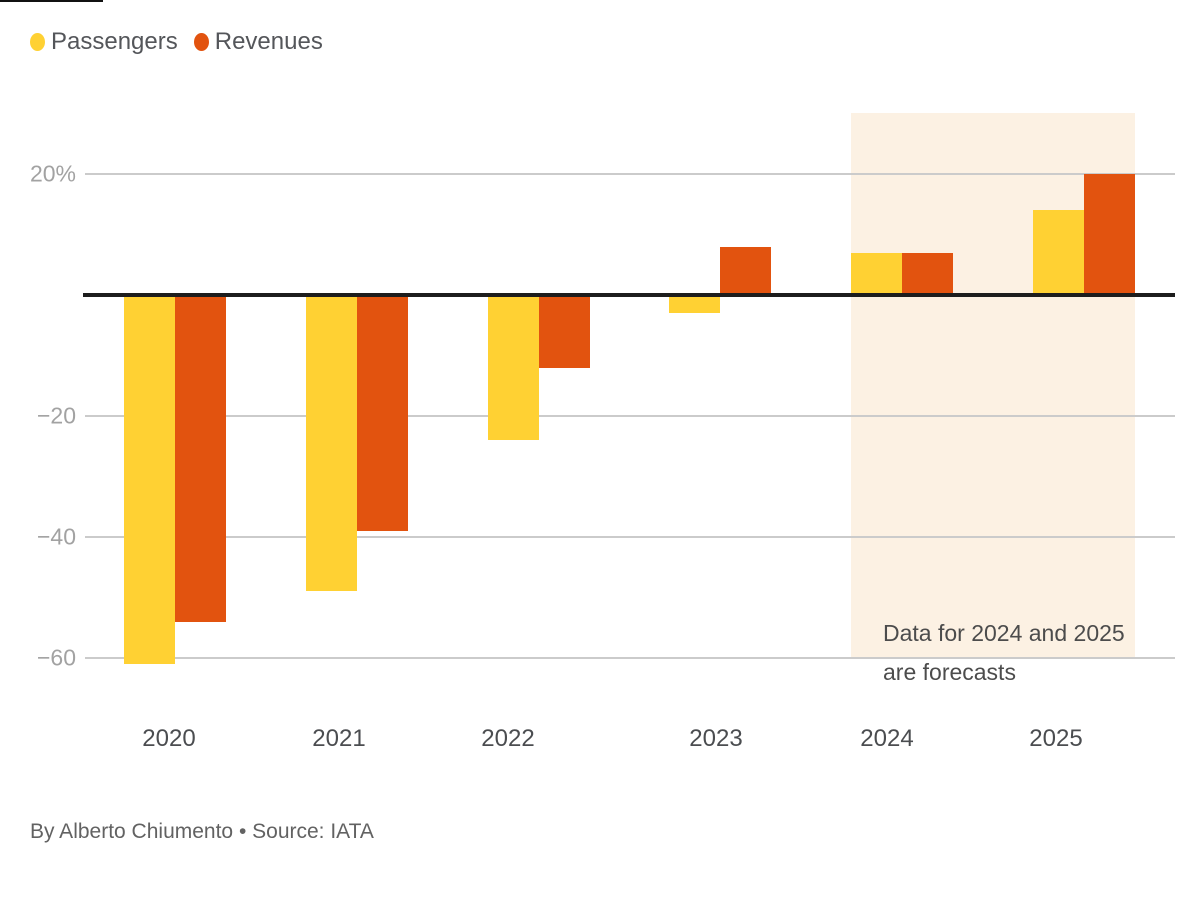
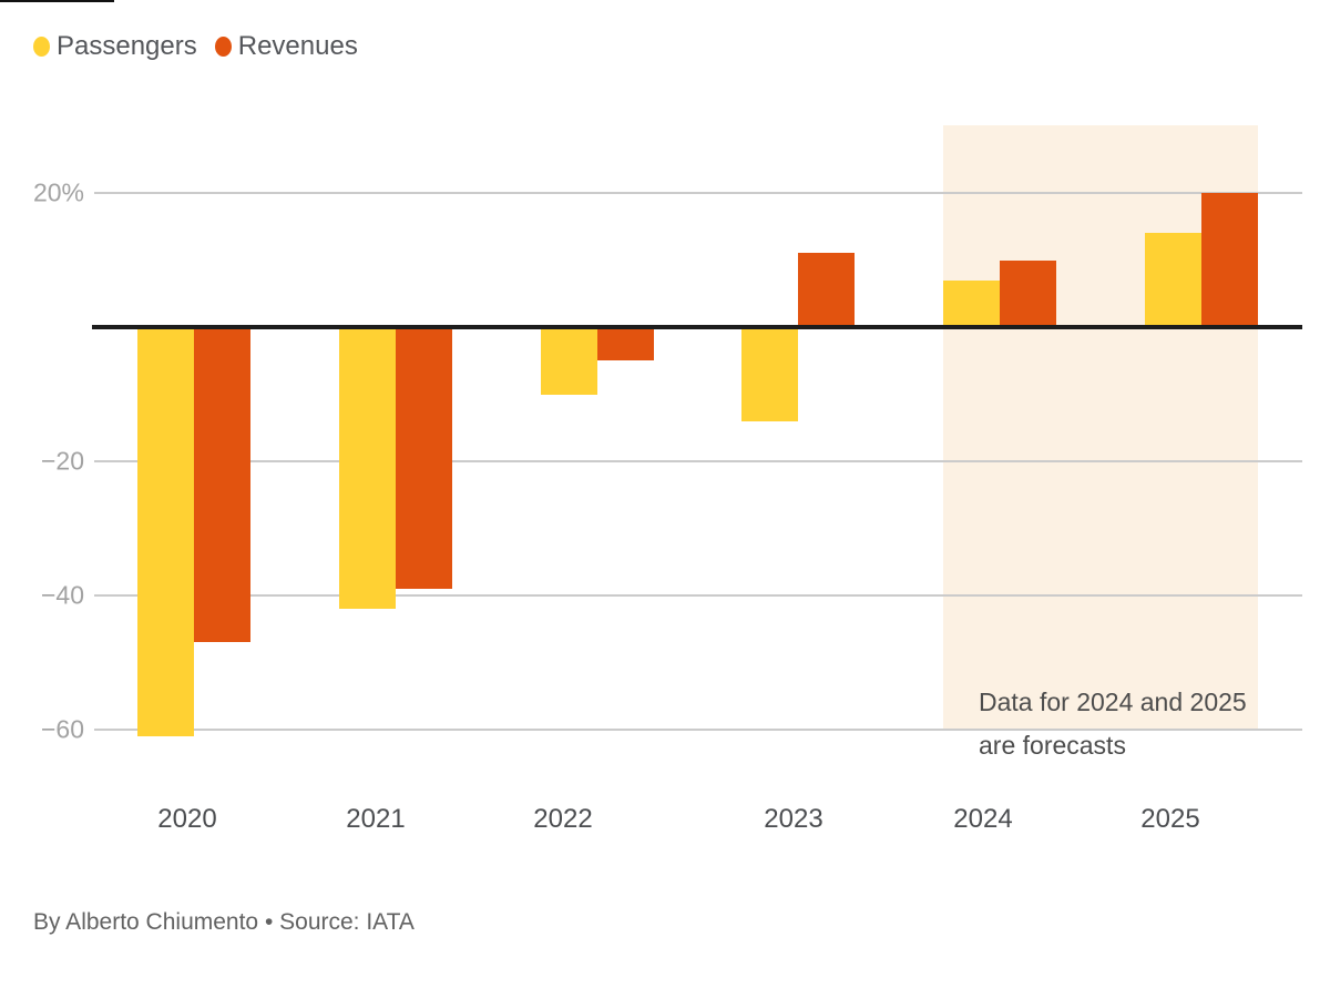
Revenues/2020: -54 -> -47
Passengers/2021: -49 -> -42
Passengers/2022: -24 -> -10
Revenues/2022: -12 -> -5
Passengers/2023: -3 -> -14
Revenues/2023: 8 -> 11
Revenues/2024: 7 -> 10
